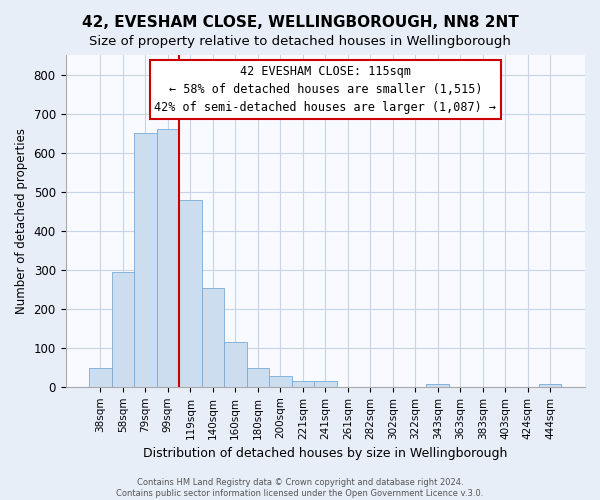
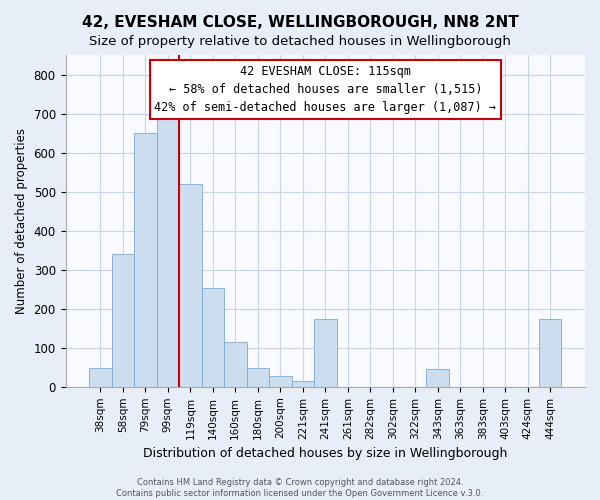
58sqm: 293 -> 340
99sqm: 660 -> 690
119sqm: 478 -> 520
241sqm: 14 -> 175
343sqm: 8 -> 45
444sqm: 8 -> 175
